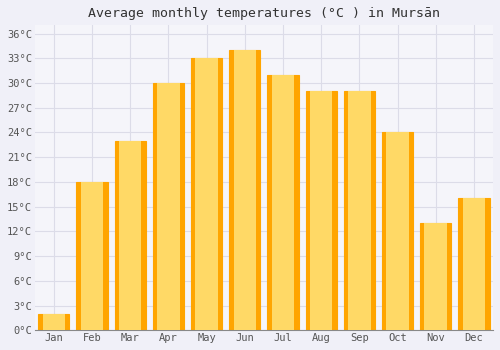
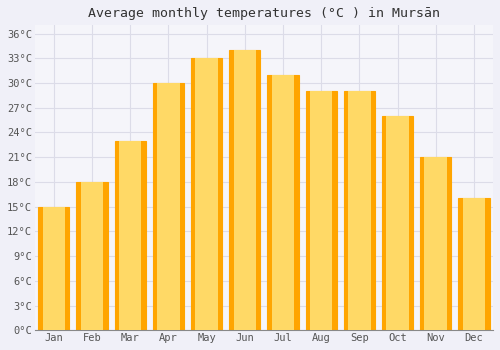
Jan: 2°C -> 15°C
Oct: 24°C -> 26°C
Nov: 13°C -> 21°C
